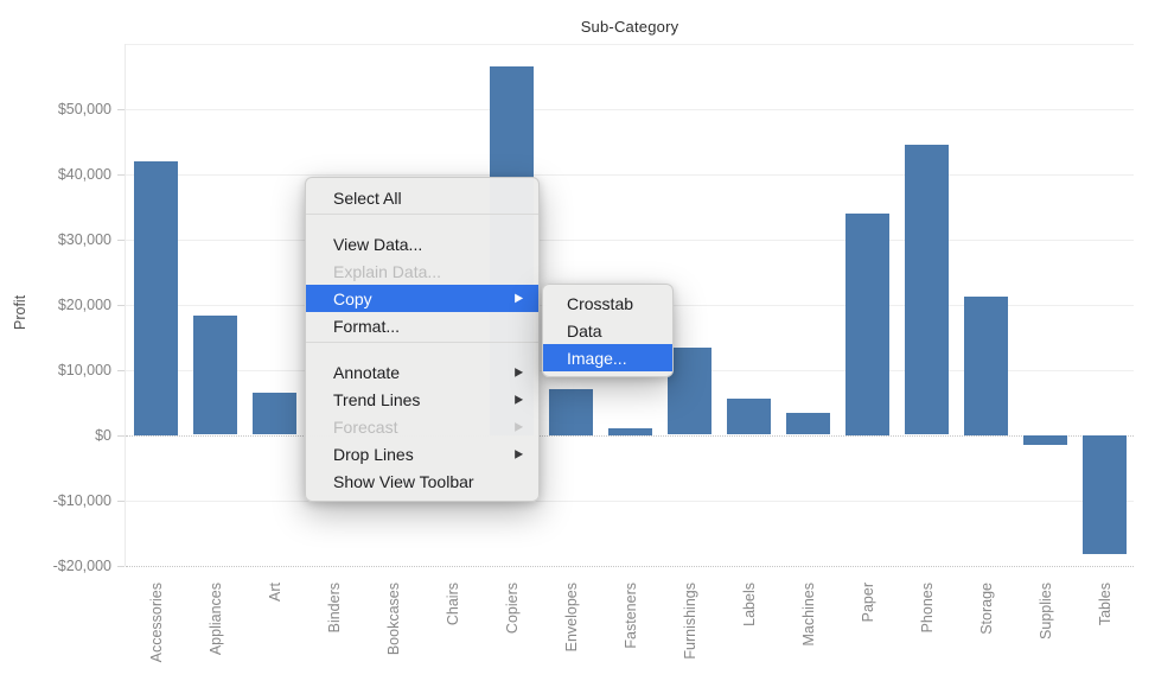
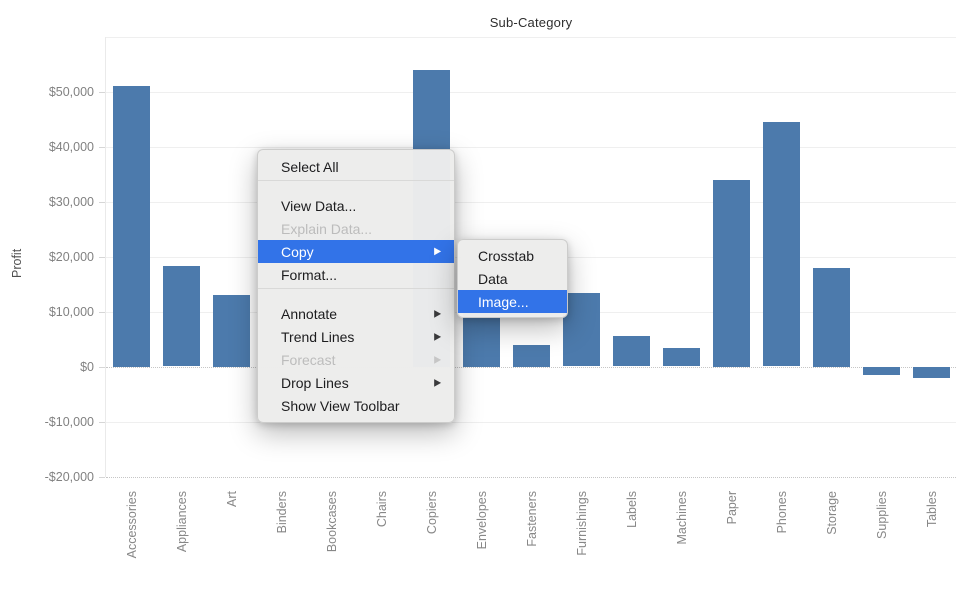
Accessories: $42000 -> $51000
Art: $6000 -> $13000
Copiers: $56000 -> $54000
Envelopes: $7000 -> $10000
Fasteners: $1000 -> $4000
Storage: $21000 -> $18000
Tables: -$18000 -> -$2000
